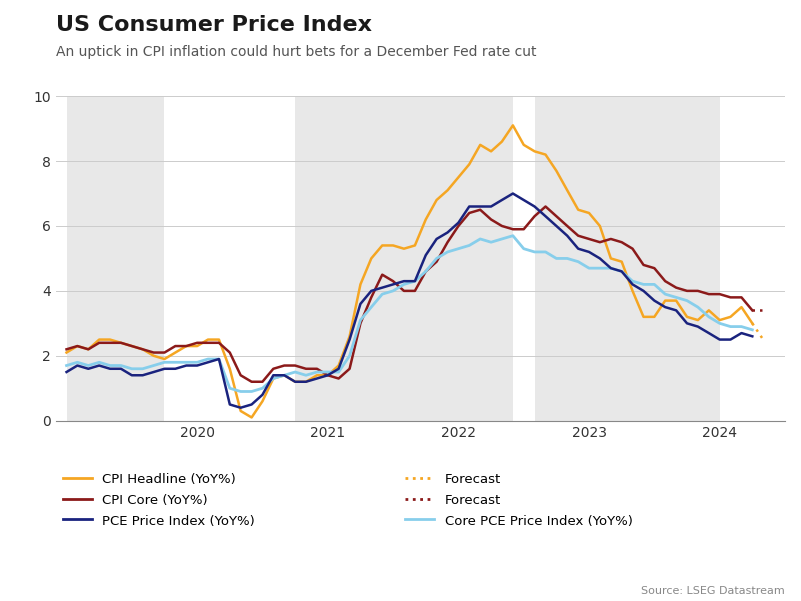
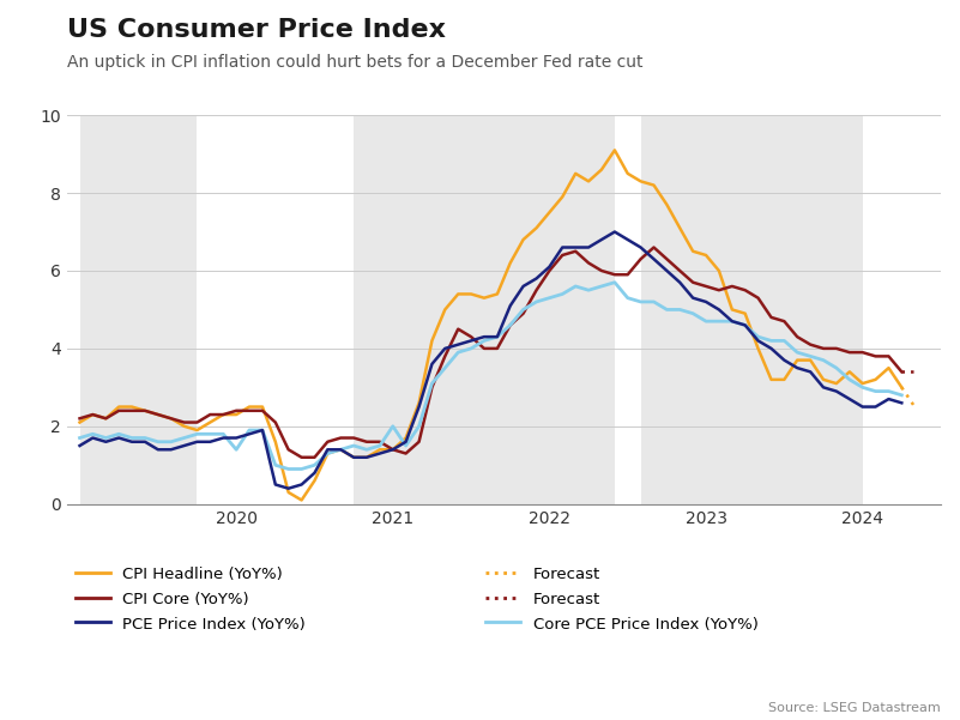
Core PCE Price Index (YoY%)/2020: 1.8 -> 1.4
Core PCE Price Index (YoY%)/2021: 1.5 -> 2.0
